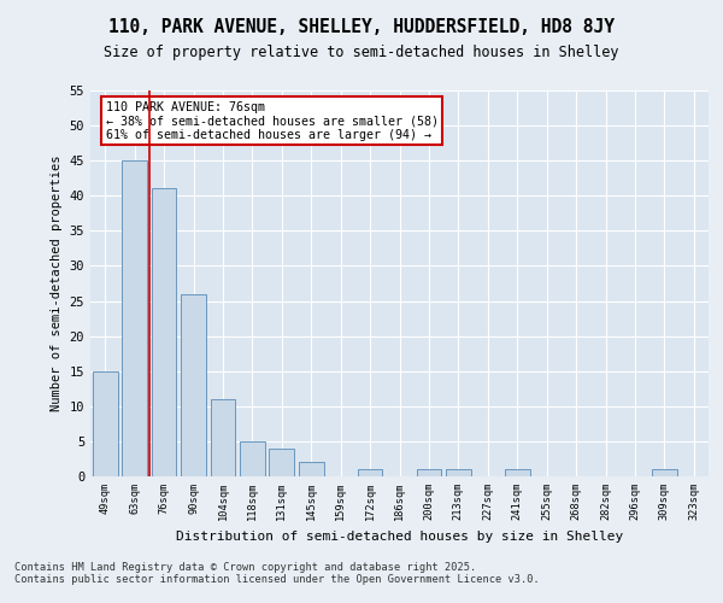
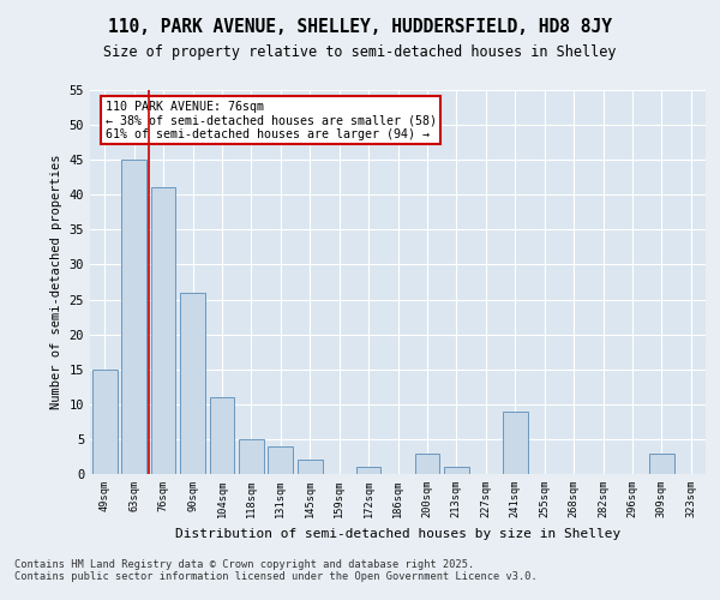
200sqm: 1 -> 3
241sqm: 1 -> 9
309sqm: 1 -> 3
